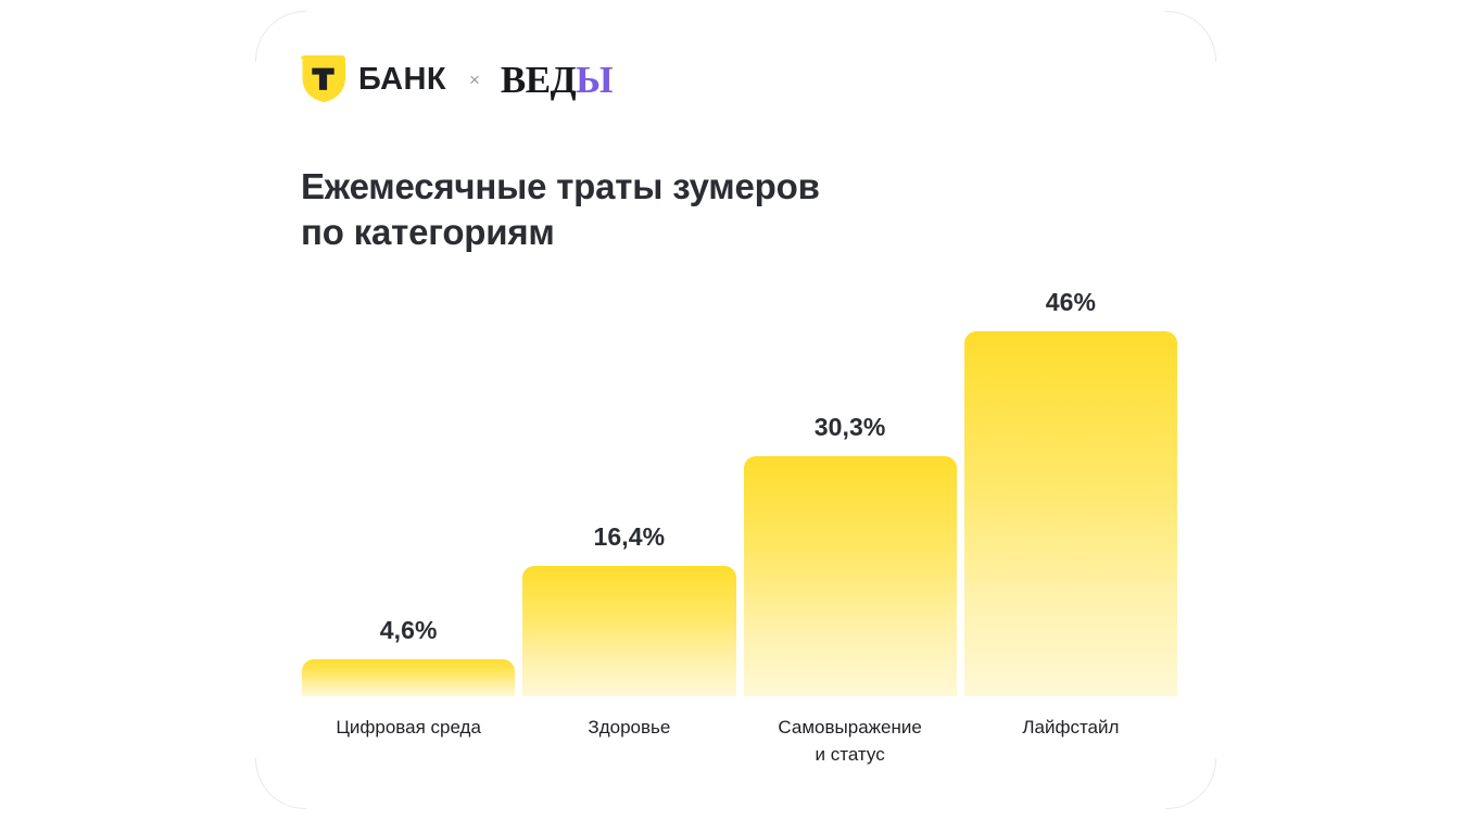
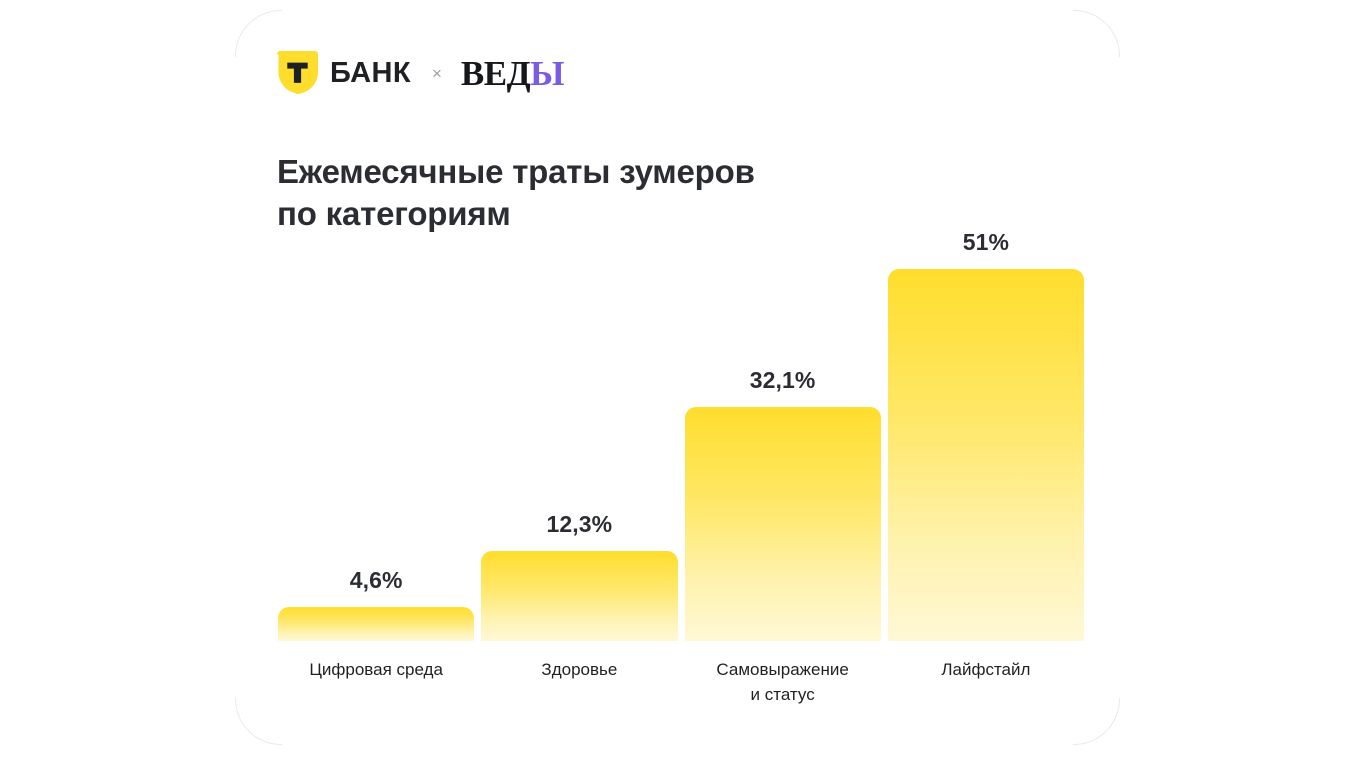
Здоровье: 16,4% -> 12,3%
Самовыражение и статус: 30,3% -> 32,1%
Лайфстайл: 46% -> 51%
